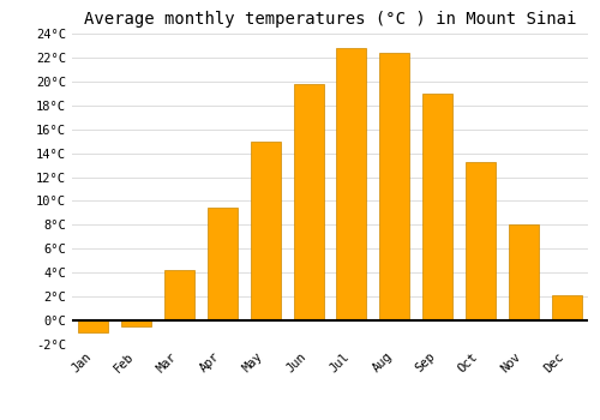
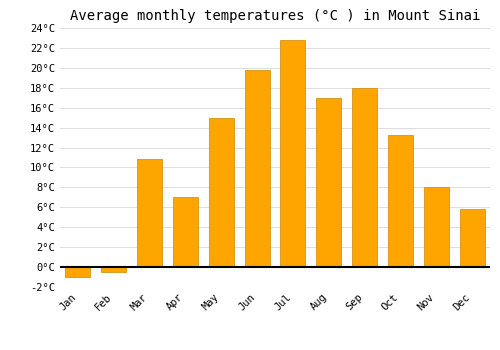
Mar: 4.2°C -> 10.8°C
Apr: 9.4°C -> 7.0°C
Aug: 22.4°C -> 17.0°C
Sep: 19.0°C -> 18.0°C
Dec: 2.1°C -> 5.8°C
